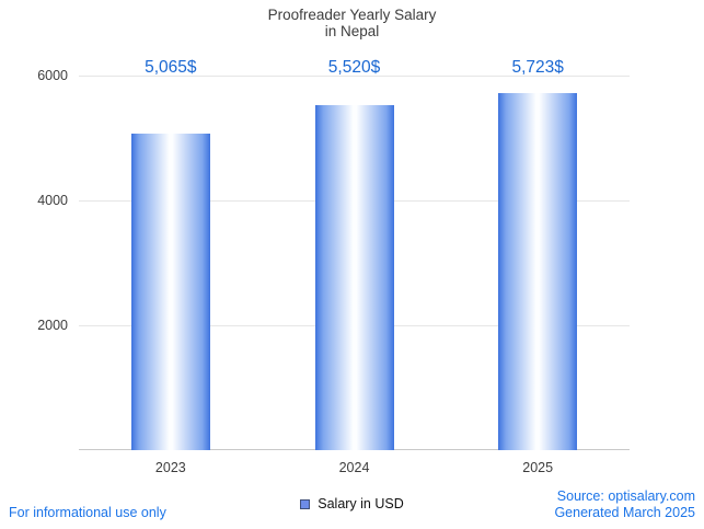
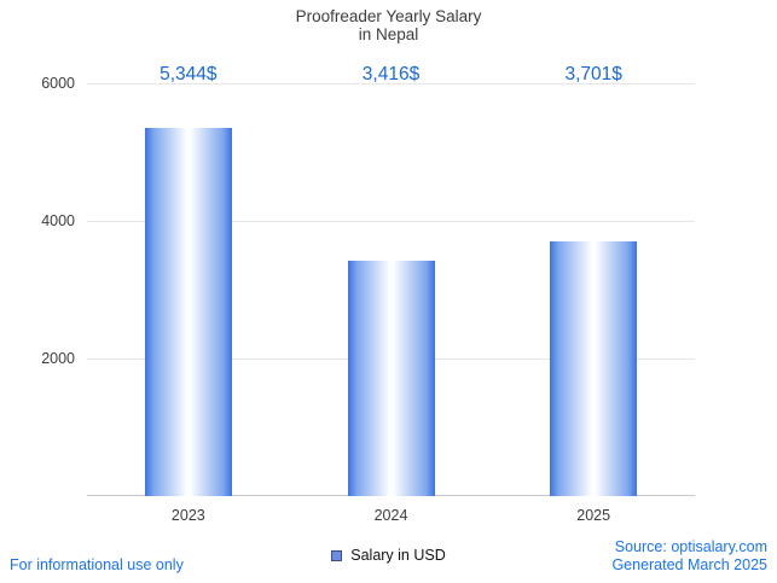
2023: 5,065 -> 5,344
2024: 5,520 -> 3,416
2025: 5,723 -> 3,701
